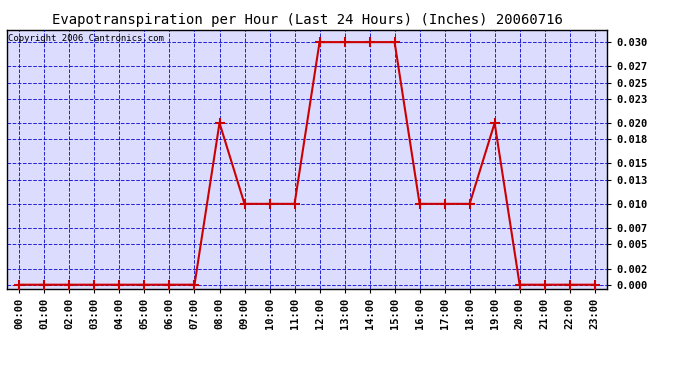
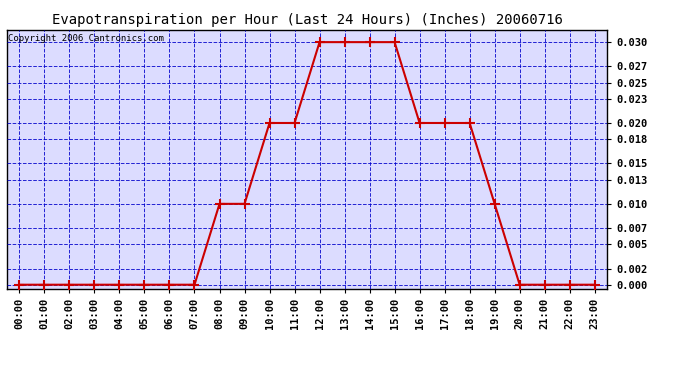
08:00: 0.02 -> 0.01
10:00: 0.01 -> 0.02
11:00: 0.01 -> 0.02
16:00: 0.01 -> 0.02
17:00: 0.01 -> 0.02
18:00: 0.01 -> 0.02
19:00: 0.02 -> 0.01
